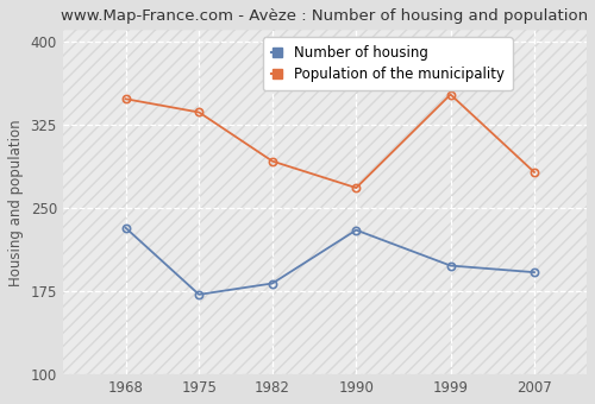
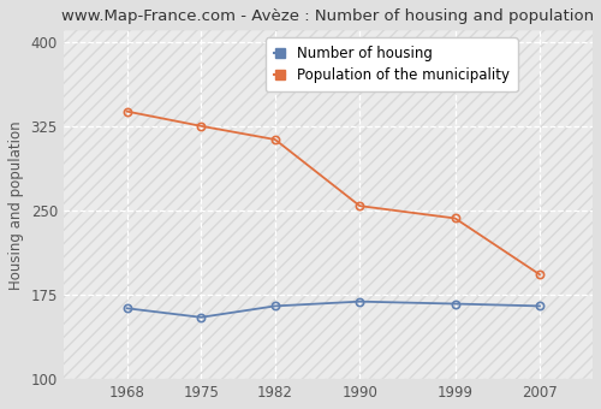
Number of housing/1968: 232 -> 163
Population of the municipality/1968: 348 -> 338
Number of housing/1975: 172 -> 155
Population of the municipality/1975: 336 -> 325
Number of housing/1982: 182 -> 165
Population of the municipality/1982: 292 -> 313
Number of housing/1990: 230 -> 169
Population of the municipality/1990: 268 -> 254
Number of housing/1999: 198 -> 167
Population of the municipality/1999: 352 -> 243
Number of housing/2007: 192 -> 165
Population of the municipality/2007: 282 -> 193
